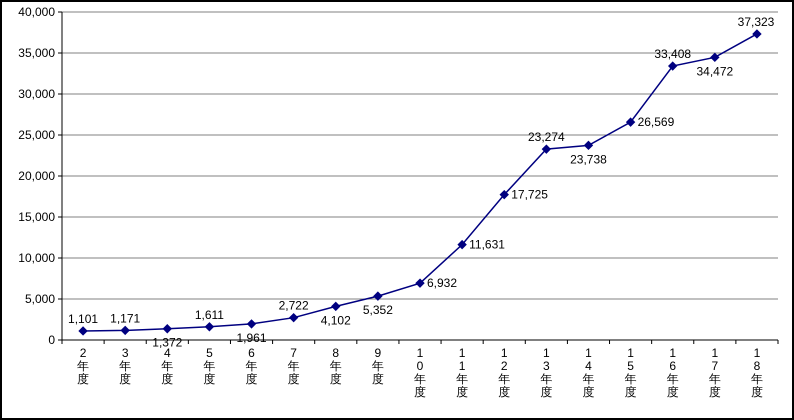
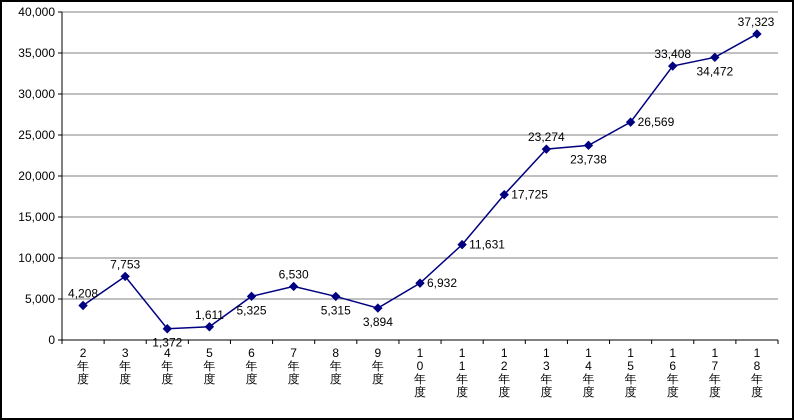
2年度: 1,101 -> 4,208
3年度: 1,171 -> 7,753
6年度: 1,961 -> 5,325
7年度: 2,722 -> 6,530
8年度: 4,102 -> 5,315
9年度: 5,352 -> 3,894
